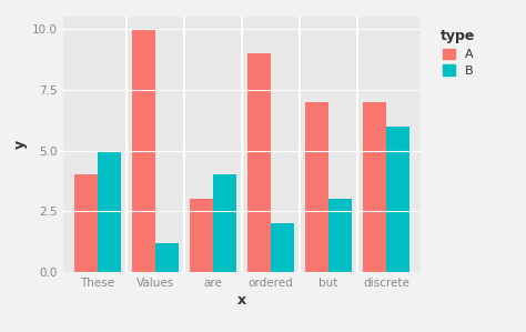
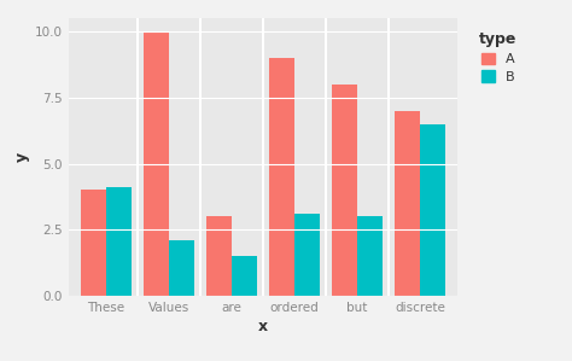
B/These: 5.0 -> 4.1
B/Values: 1.2 -> 2.1
B/are: 4.0 -> 1.5
B/ordered: 2.0 -> 3.1
A/but: 7 -> 8
B/discrete: 6.0 -> 6.5
